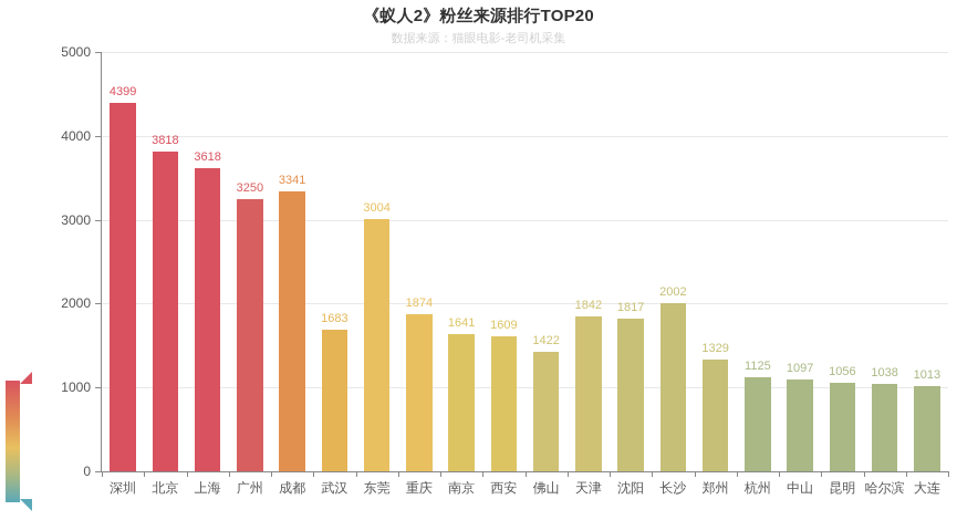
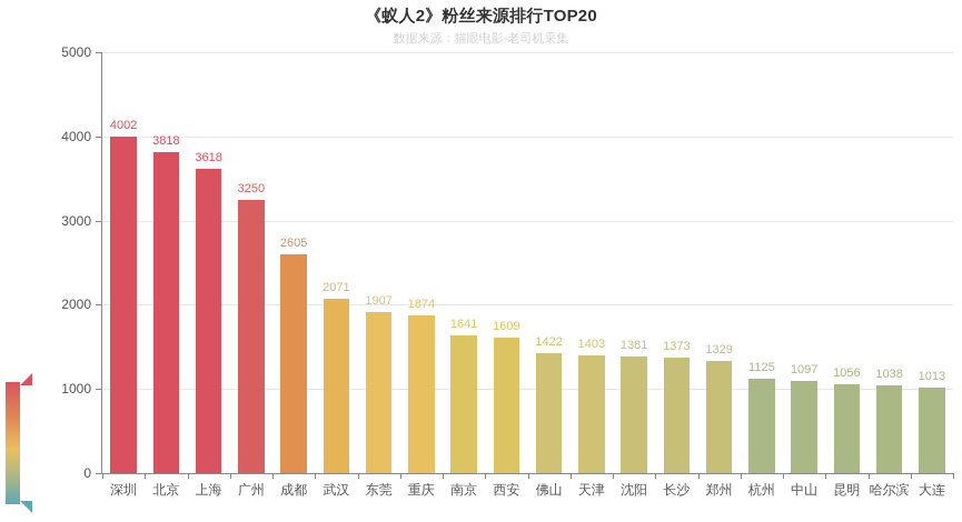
深圳: 4399 -> 4002
成都: 3341 -> 2605
武汉: 1683 -> 2071
东莞: 3004 -> 1907
天津: 1842 -> 1403
沈阳: 1817 -> 1381
长沙: 2002 -> 1373
